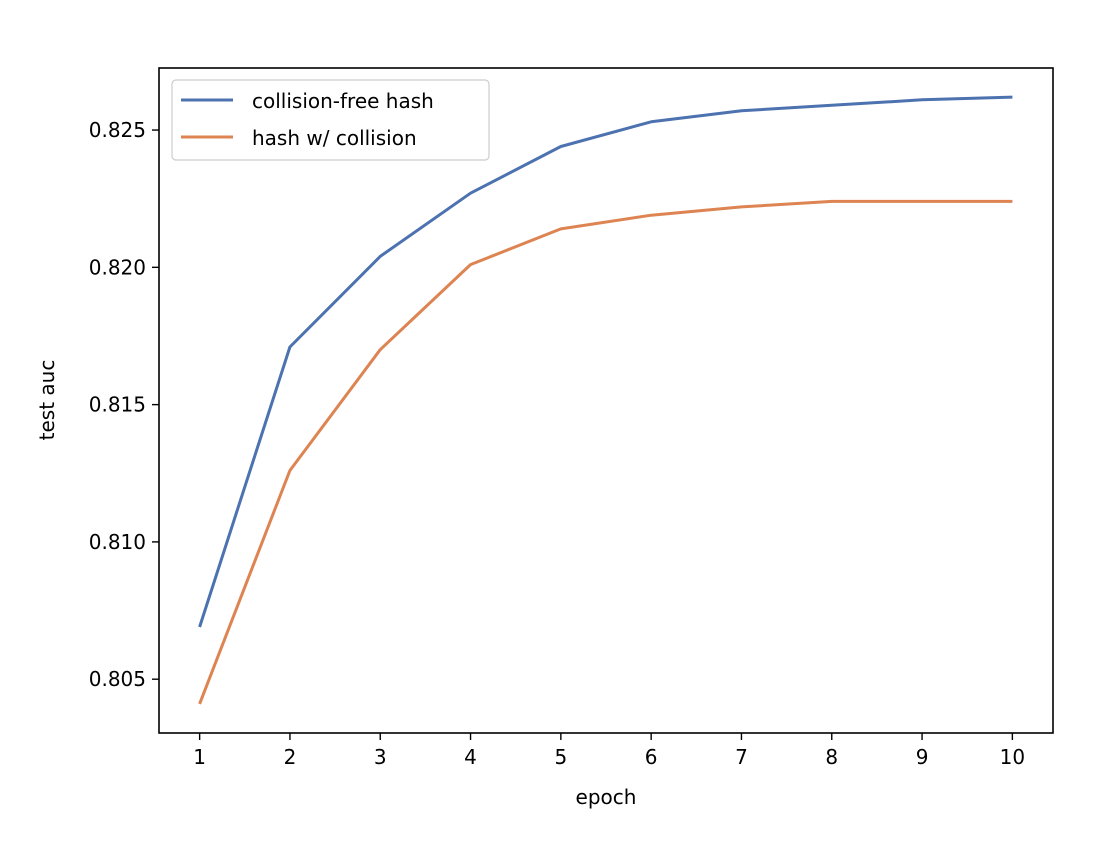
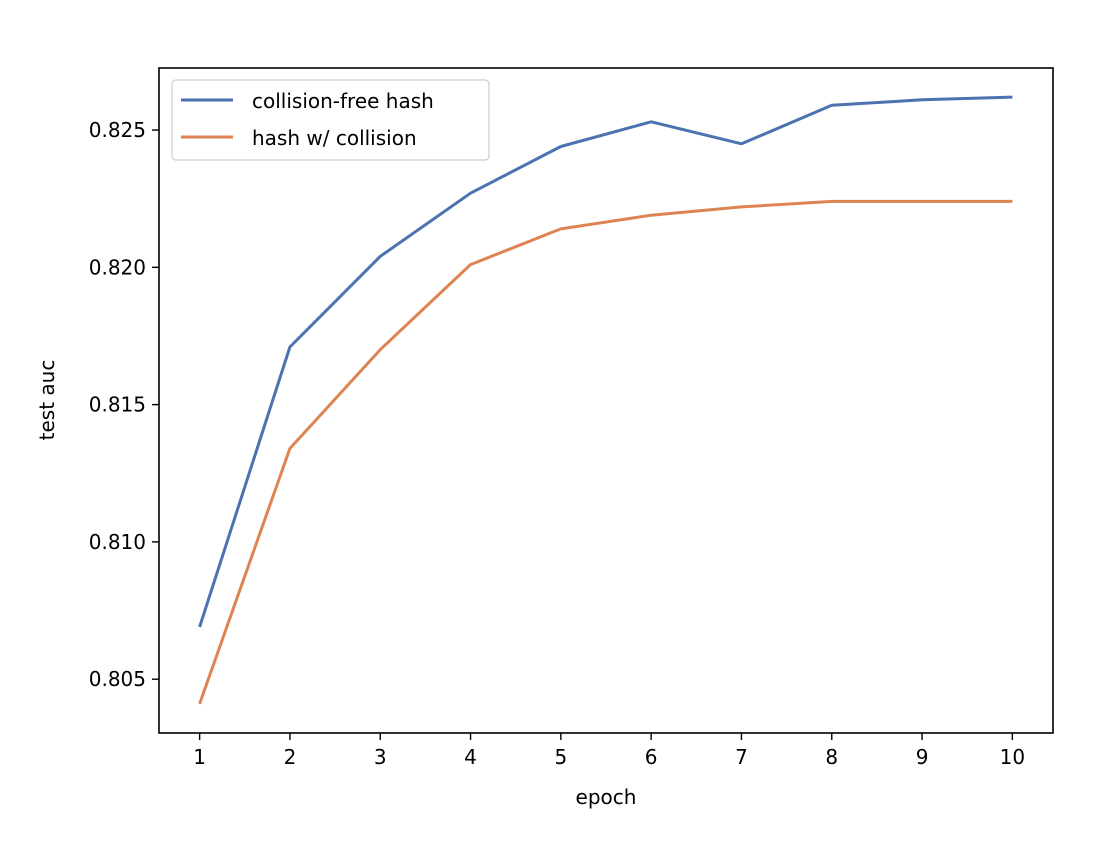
hash w/ collision/2: 0.8126 -> 0.8134
collision-free hash/7: 0.8257 -> 0.8245
